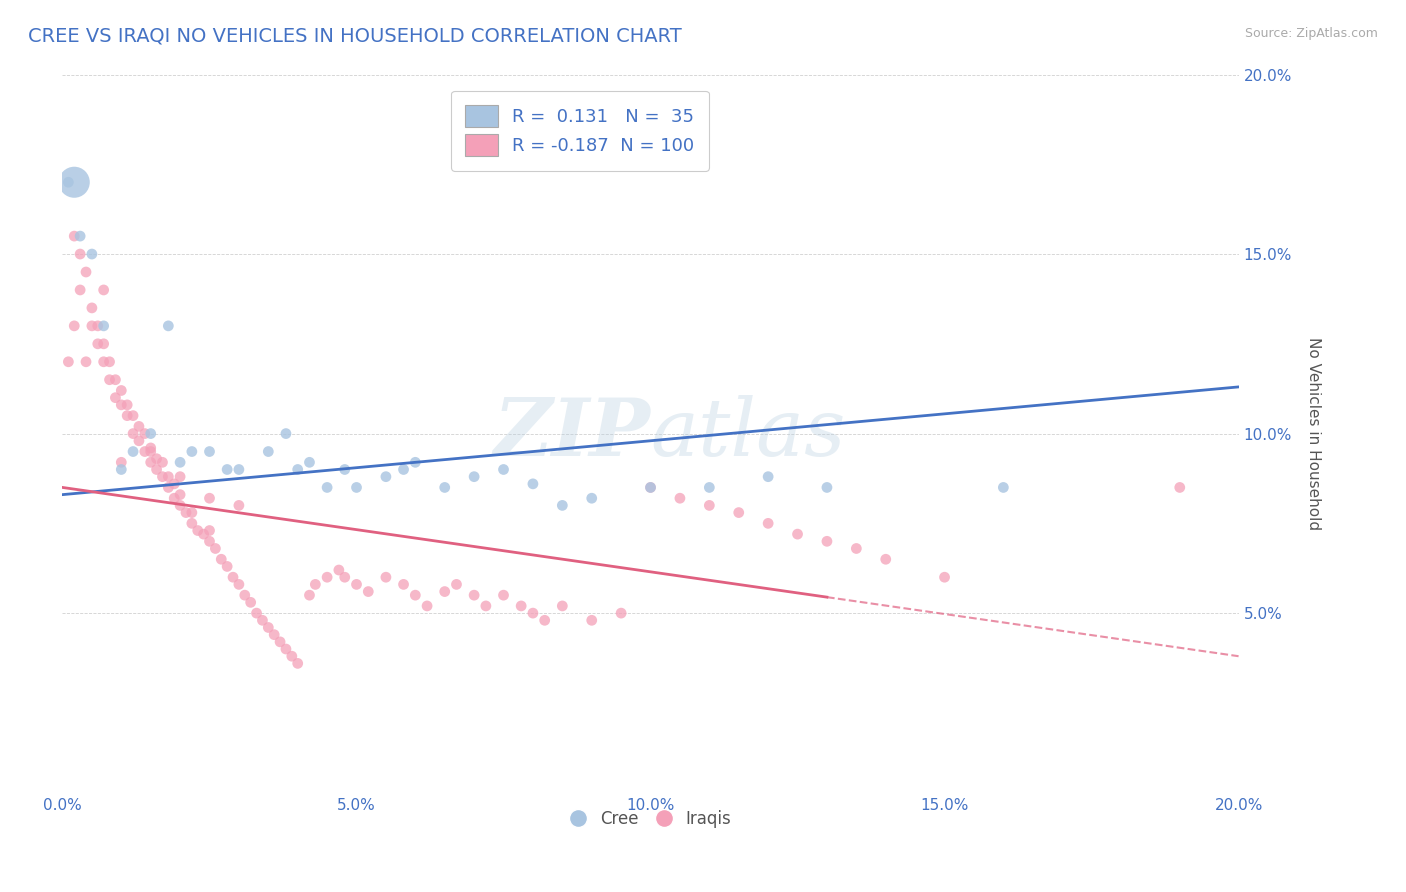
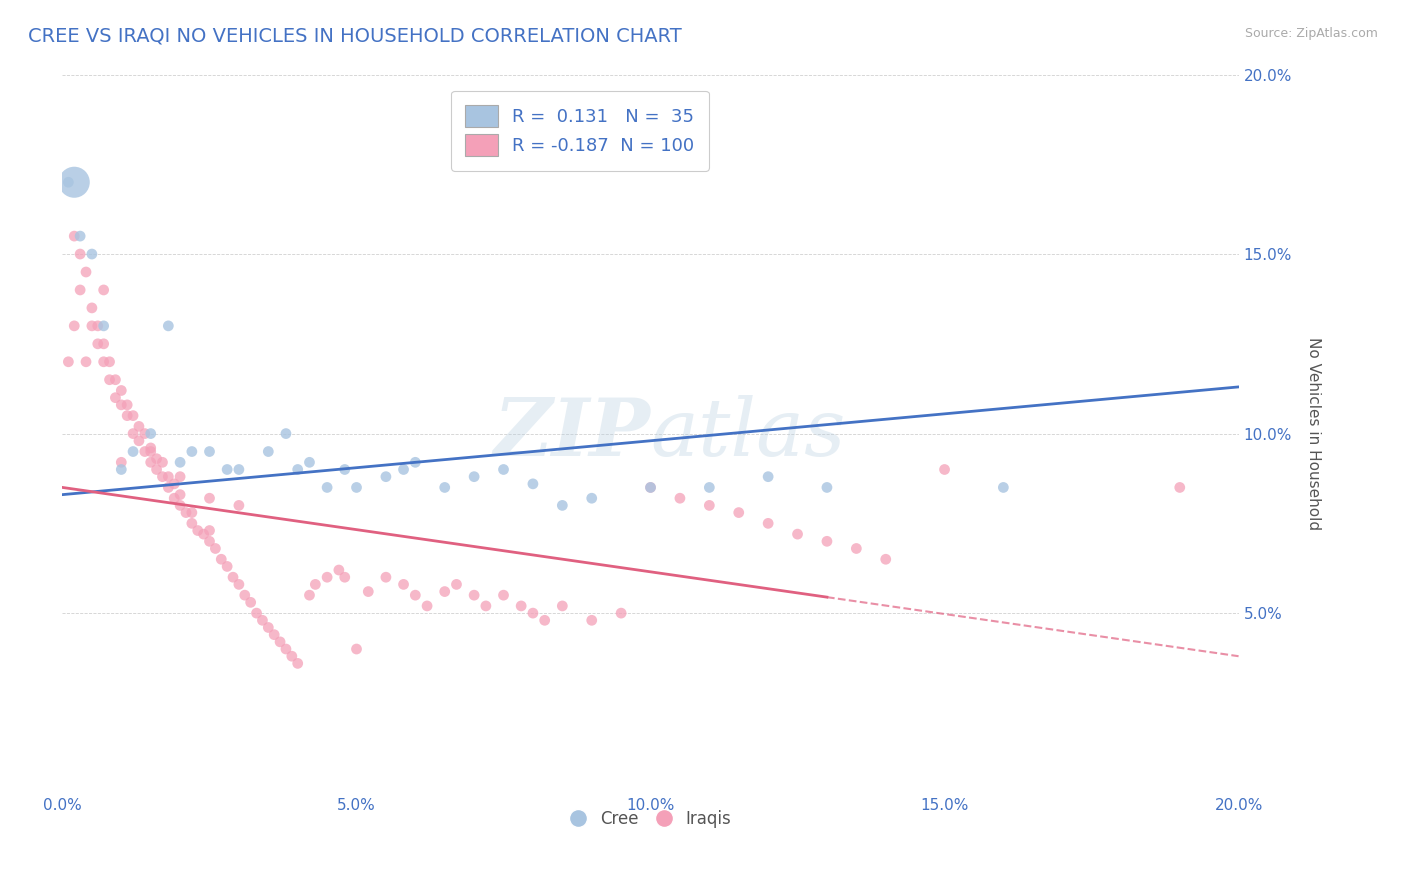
Iraqis/5.0%: 5.8% -> 4.0%
Iraqis/15.0%: 6.0% -> 9.0%
